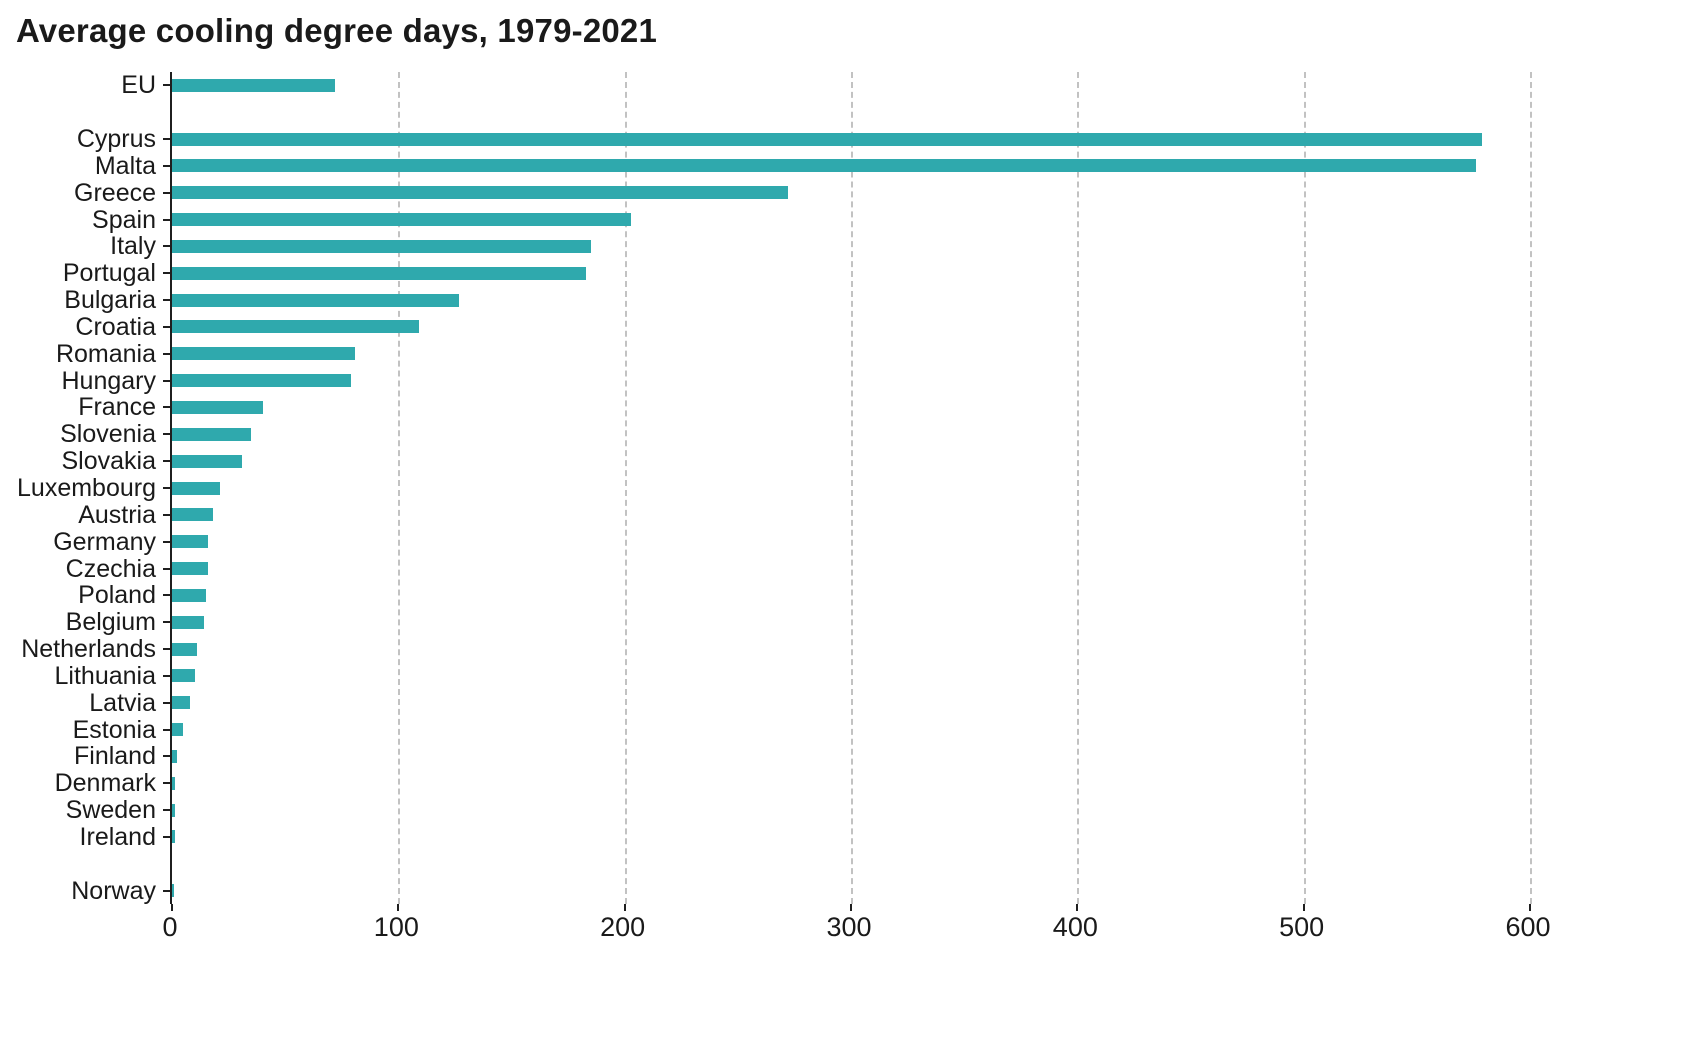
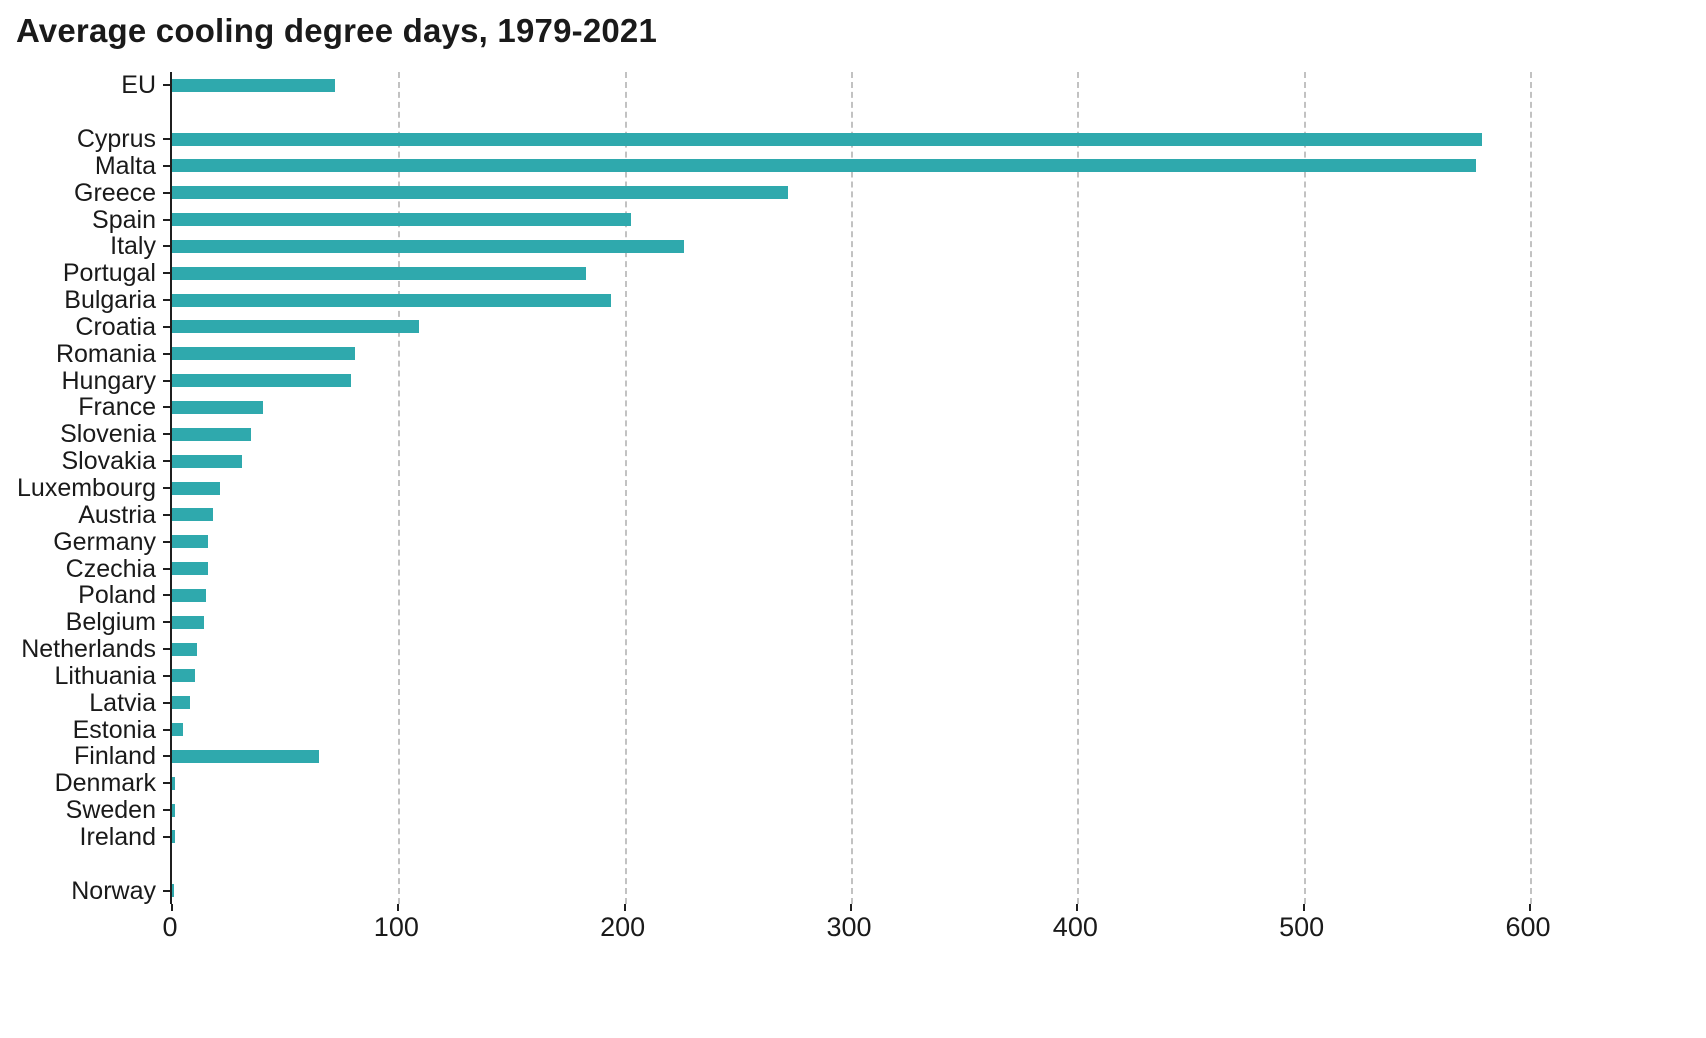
Italy: 185 -> 226
Bulgaria: 127 -> 194
Finland: 2 -> 65
